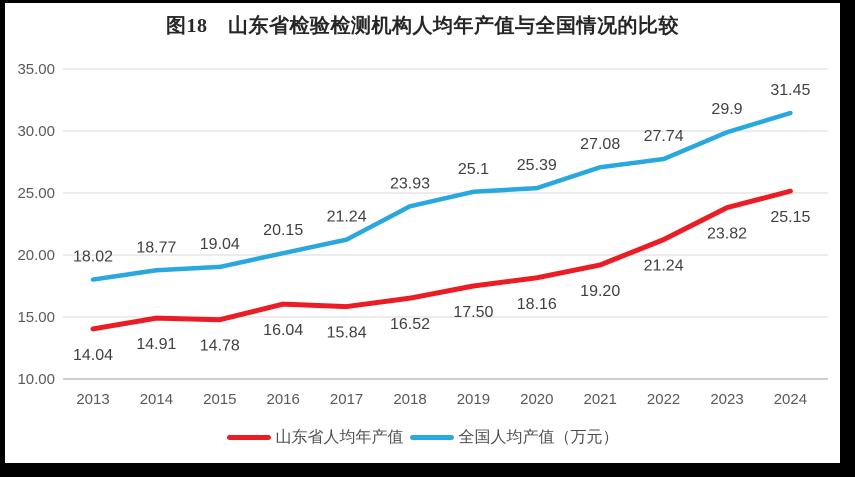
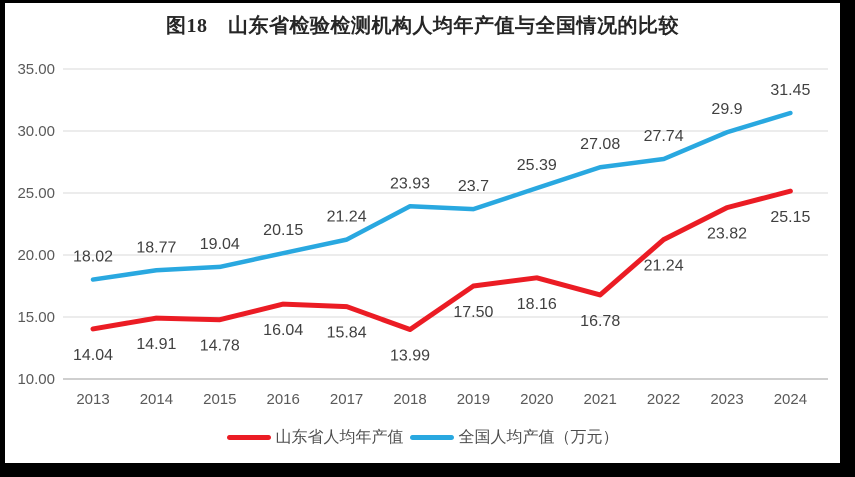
山东省人均年产值/2018: 16.52 -> 13.99
全国人均产值（万元）/2019: 25.1 -> 23.7
山东省人均年产值/2021: 19.20 -> 16.78
